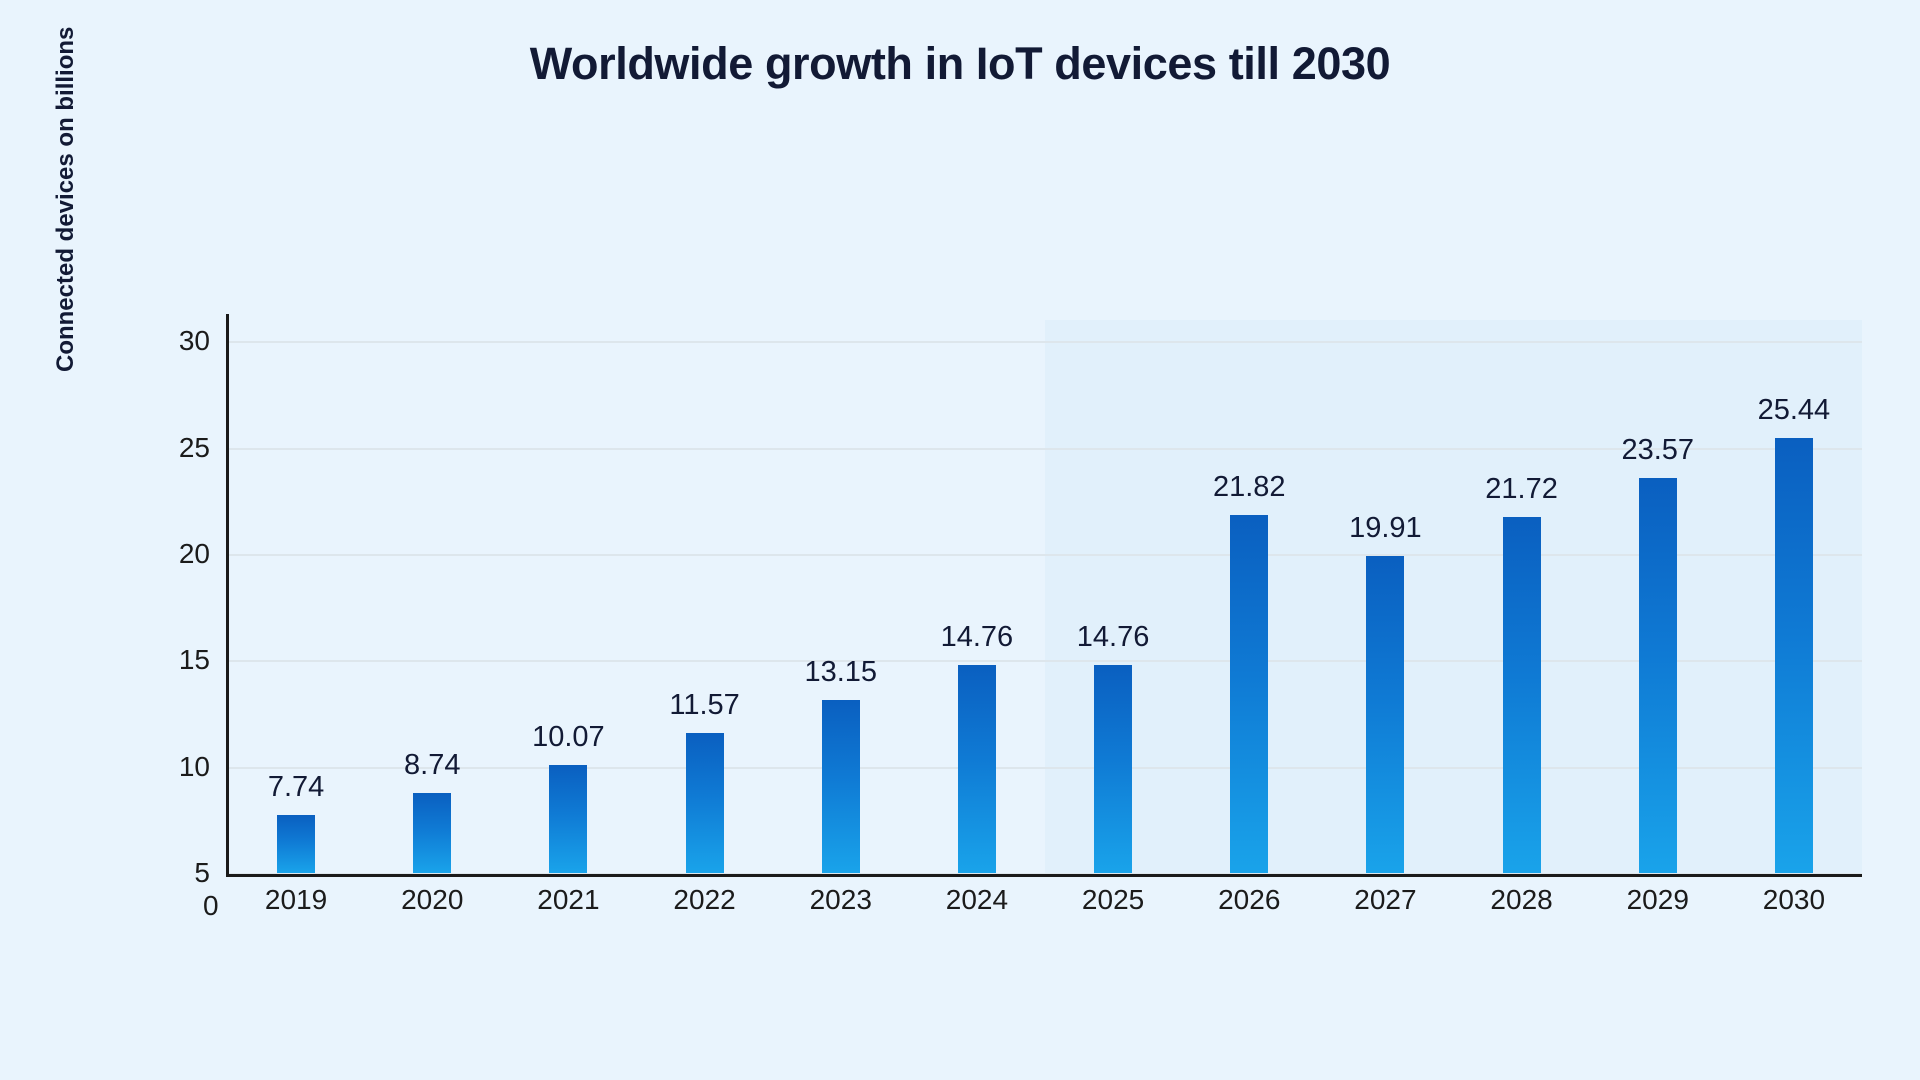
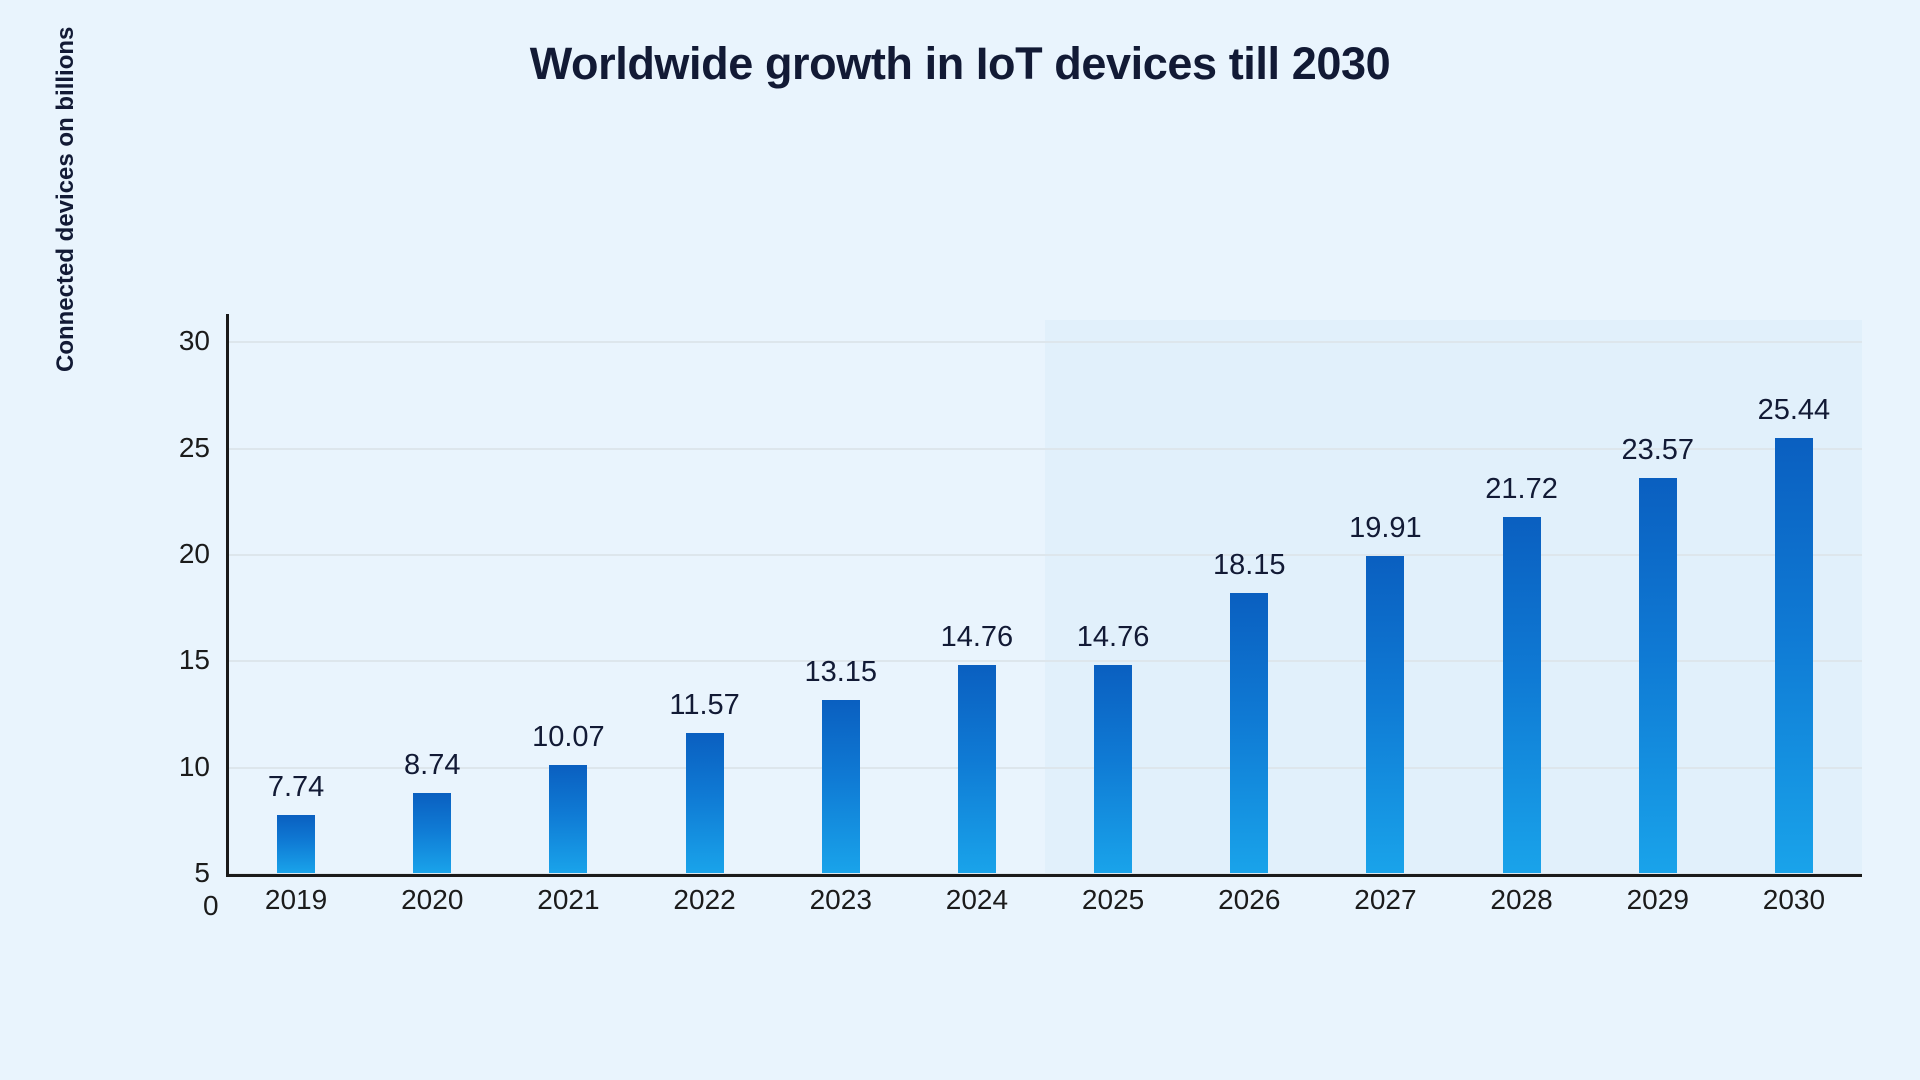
2026: 21.82 -> 18.15
